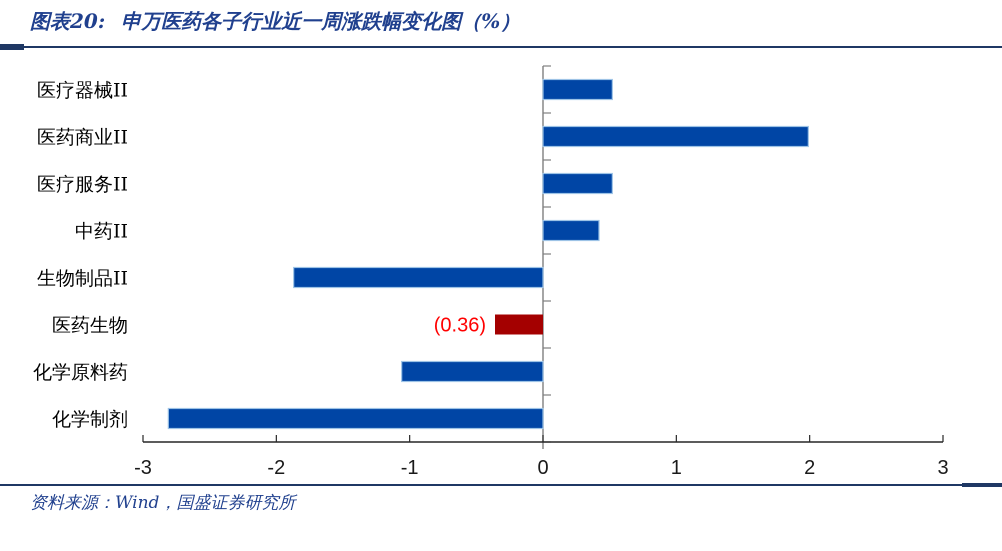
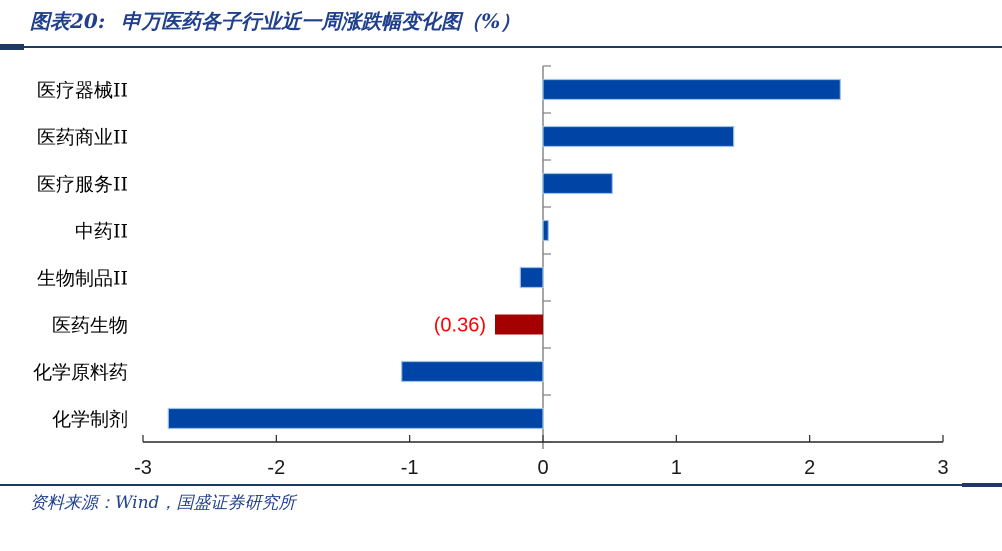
医疗器械II: 0.52 -> 2.23
医药商业II: 1.99 -> 1.43
中药II: 0.42 -> 0.04
生物制品II: -1.87 -> -0.17
